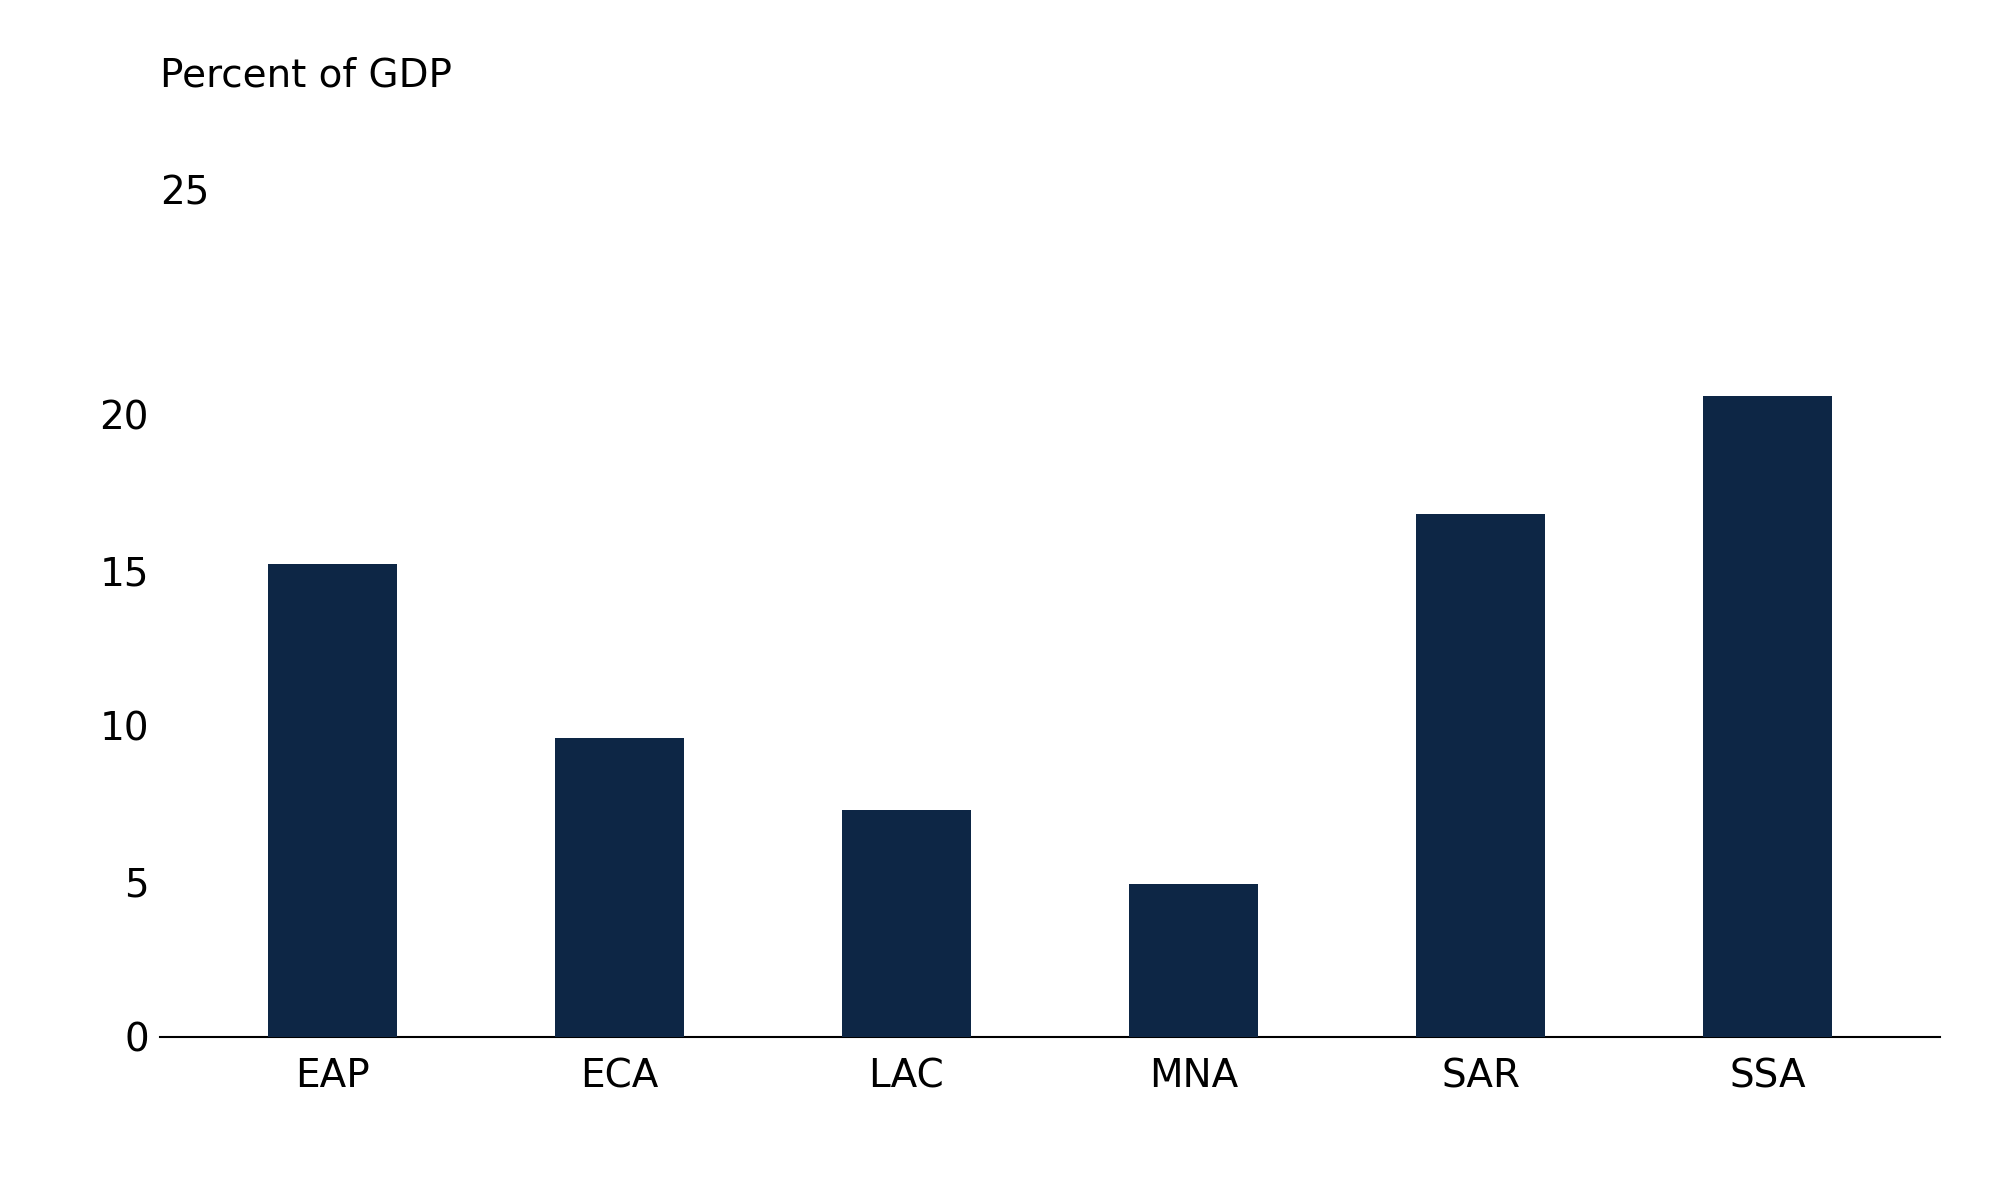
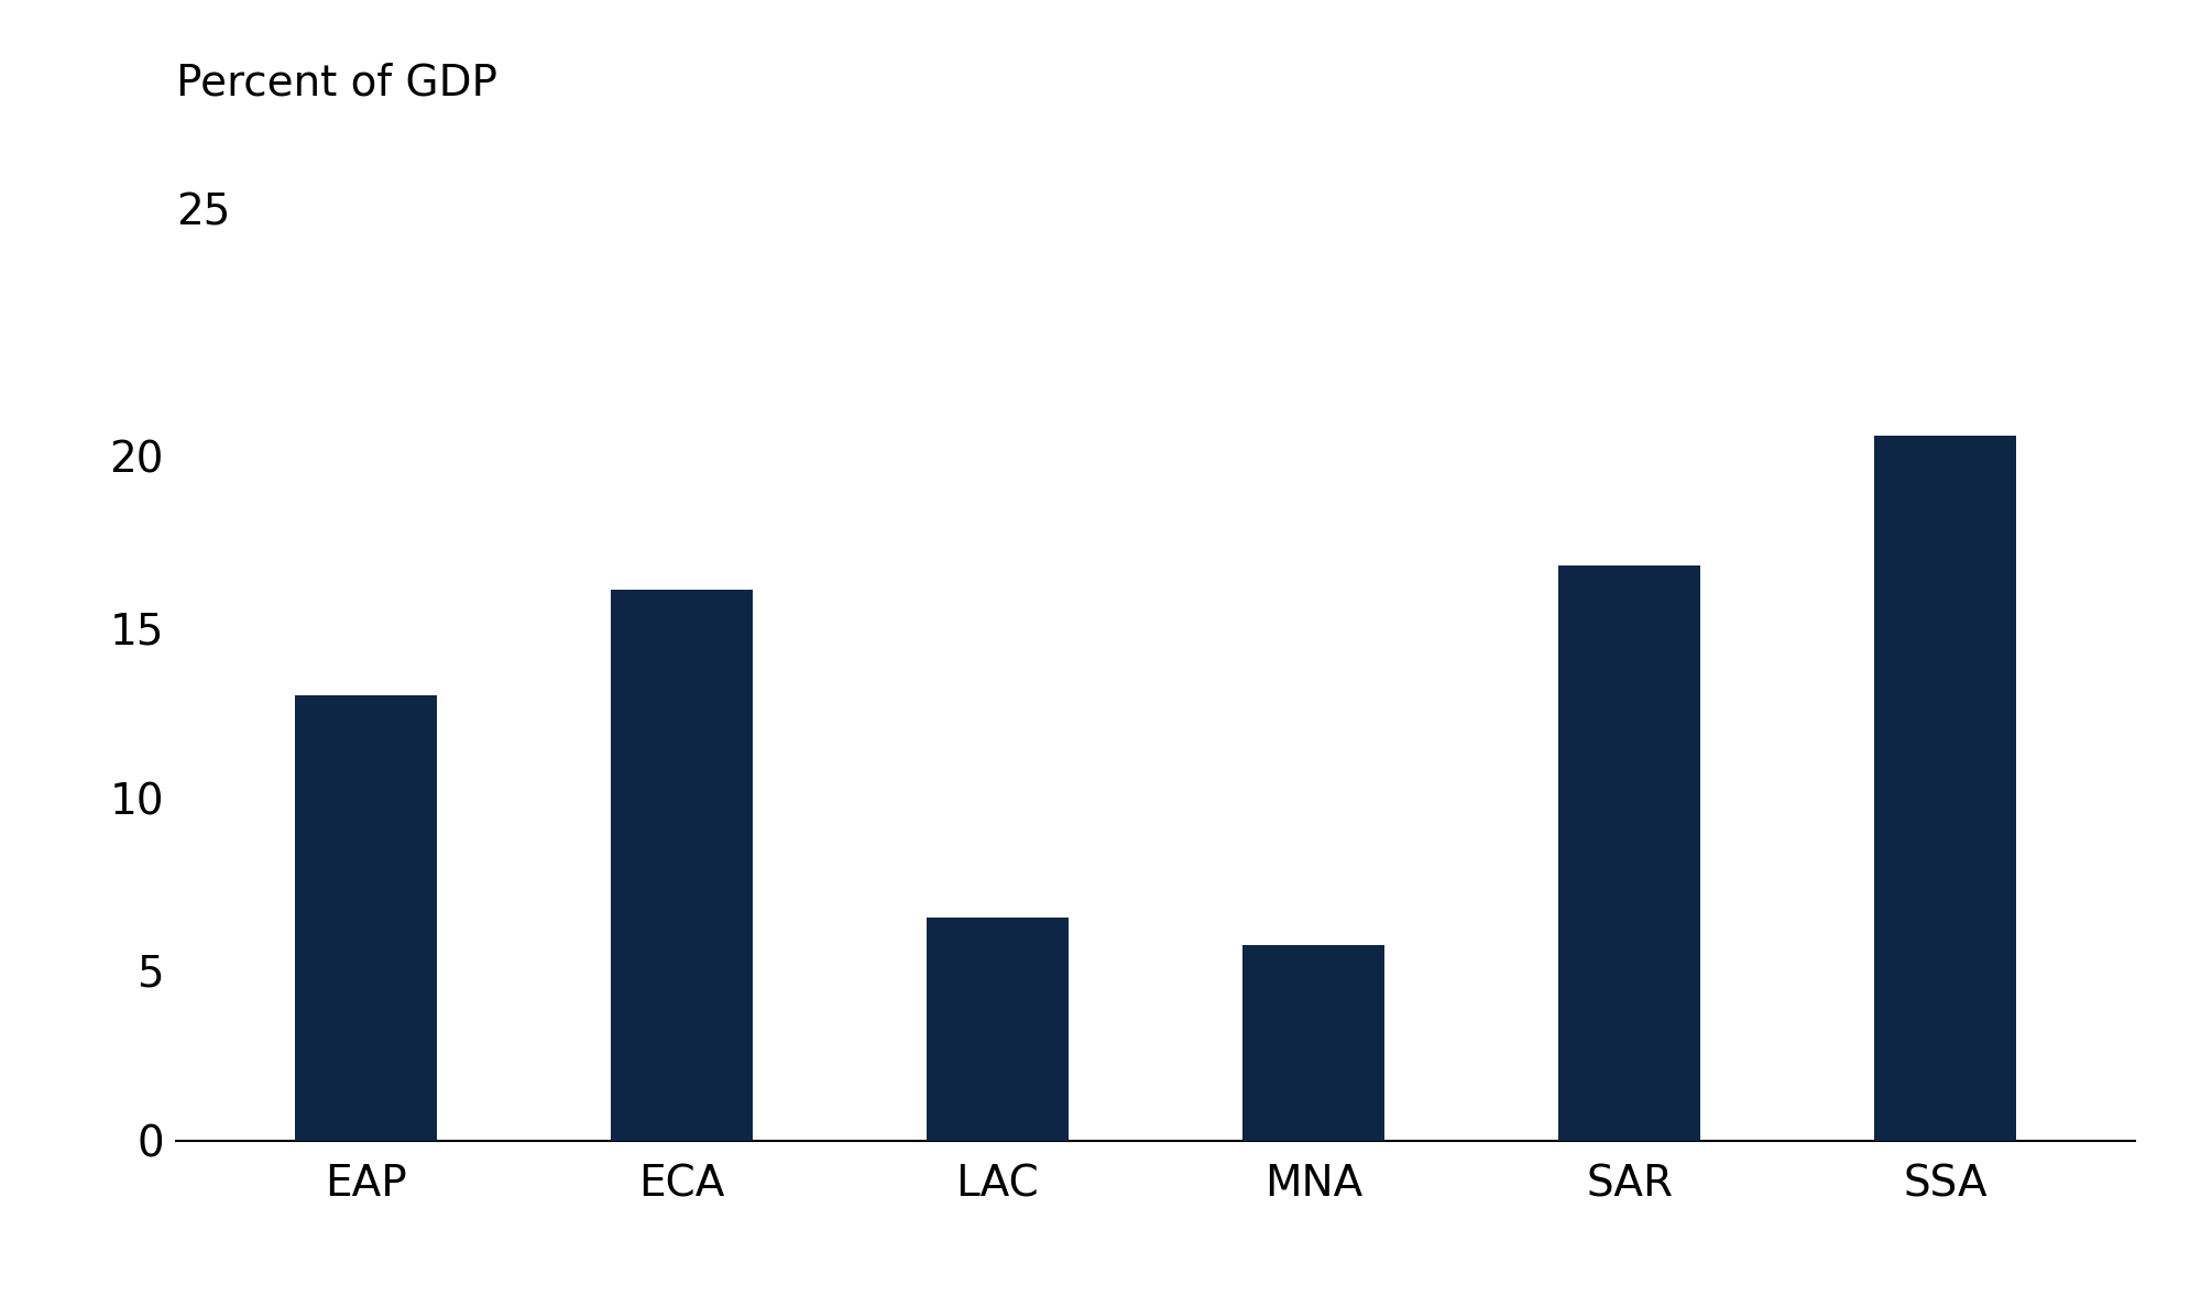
EAP: 15.2 -> 13.0
ECA: 9.6 -> 16.1
LAC: 7.3 -> 6.5
MNA: 4.9 -> 5.7
